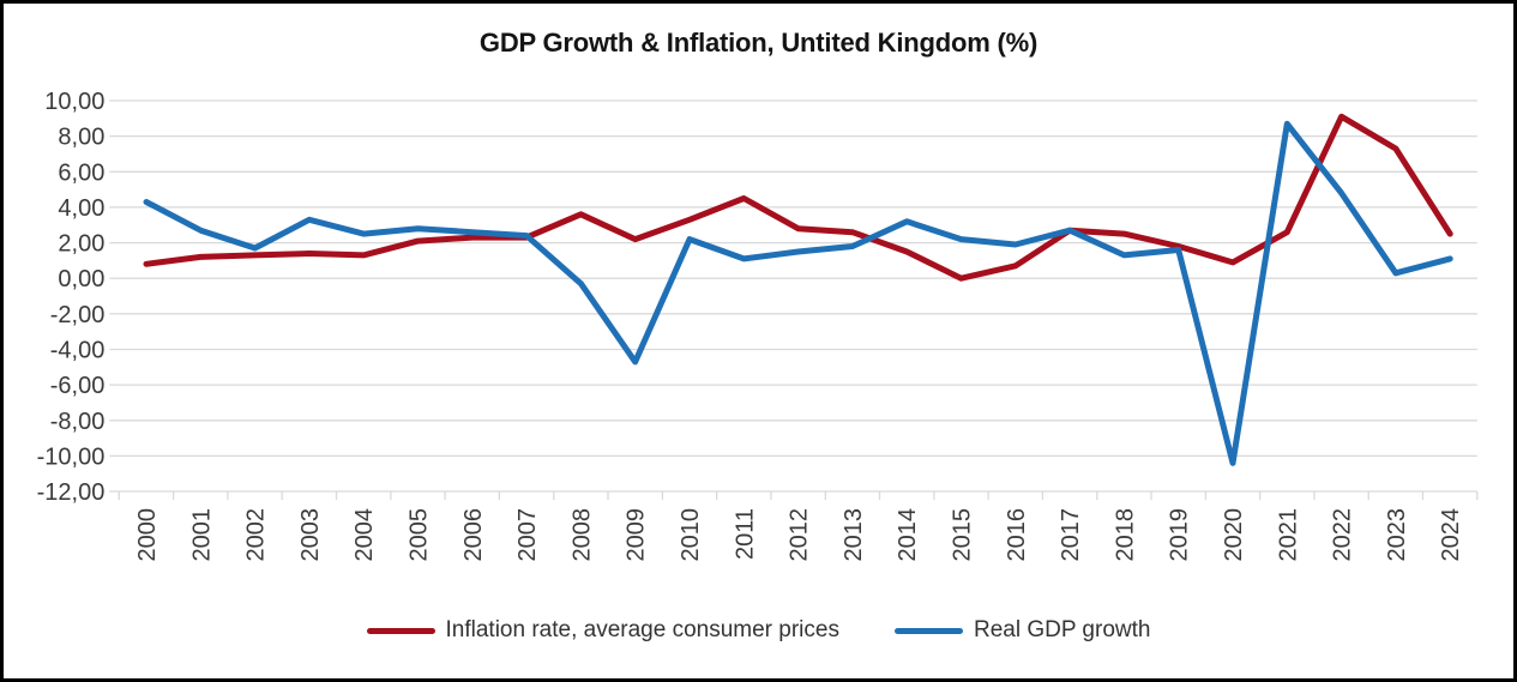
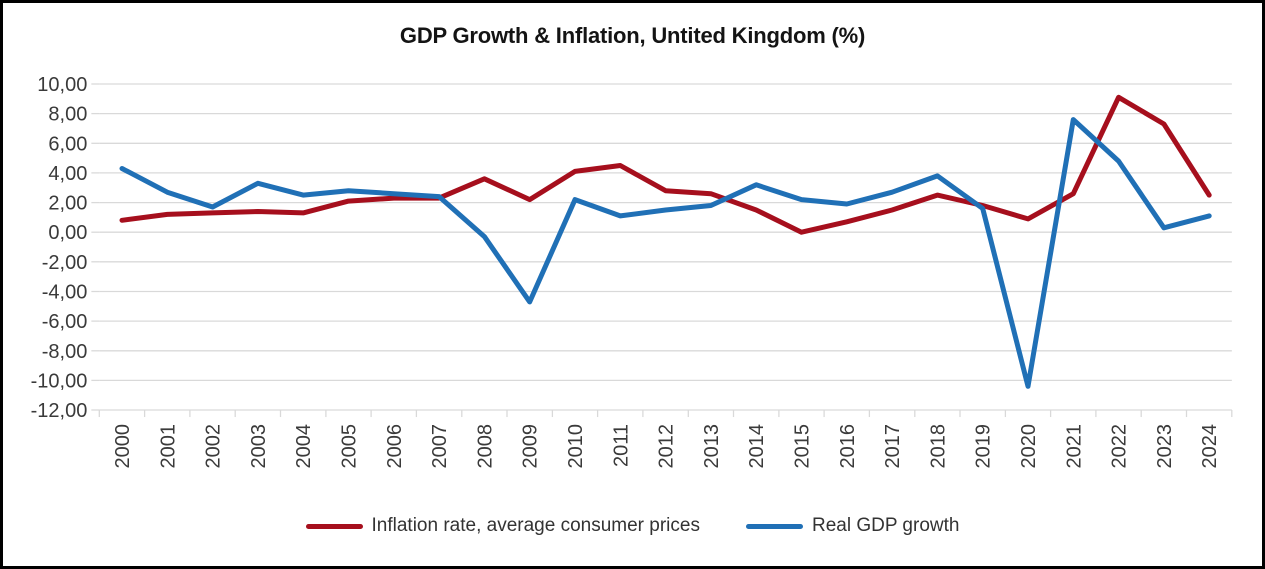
Inflation rate, average consumer prices/2010: 3,3 -> 4,1
Inflation rate, average consumer prices/2017: 2,7 -> 1,5
Real GDP growth/2018: 1,3 -> 3,8
Real GDP growth/2021: 8,7 -> 7,6
